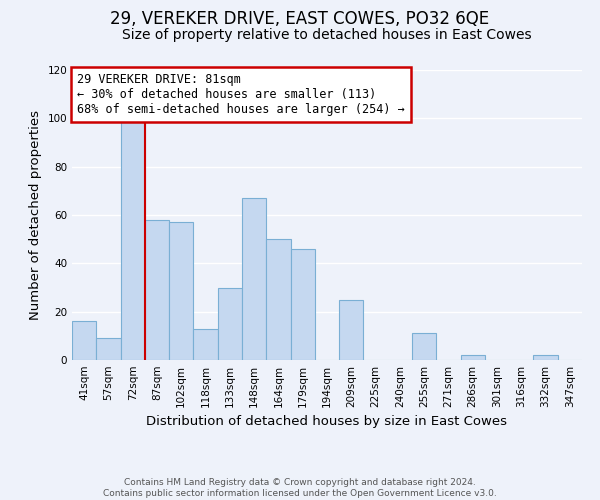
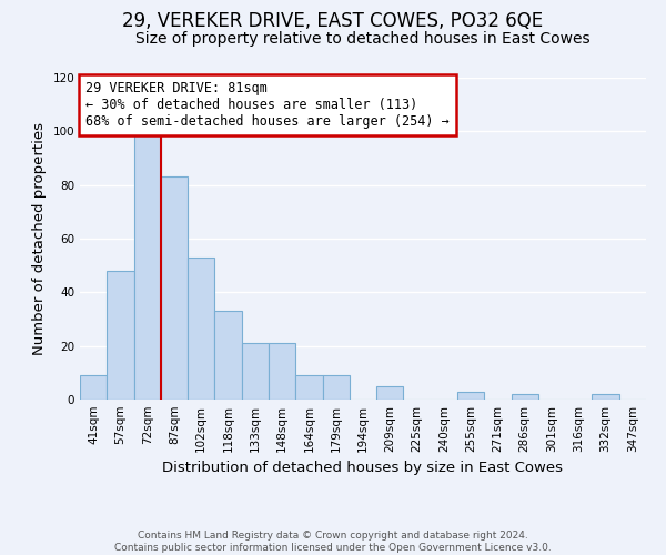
41sqm: 16 -> 9
57sqm: 9 -> 48
87sqm: 58 -> 83
102sqm: 57 -> 53
118sqm: 13 -> 33
133sqm: 30 -> 21
148sqm: 67 -> 21
164sqm: 50 -> 9
179sqm: 46 -> 9
209sqm: 25 -> 5
255sqm: 11 -> 3
